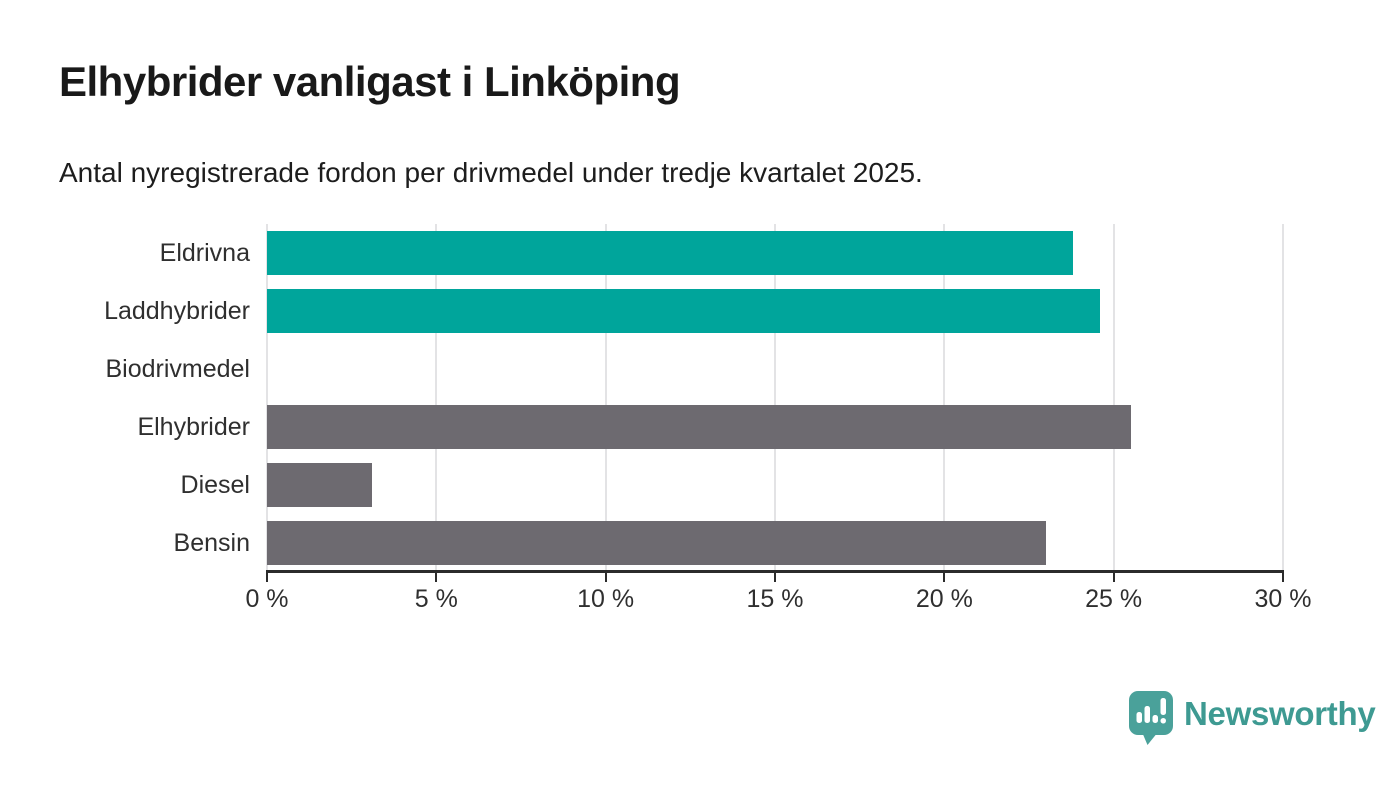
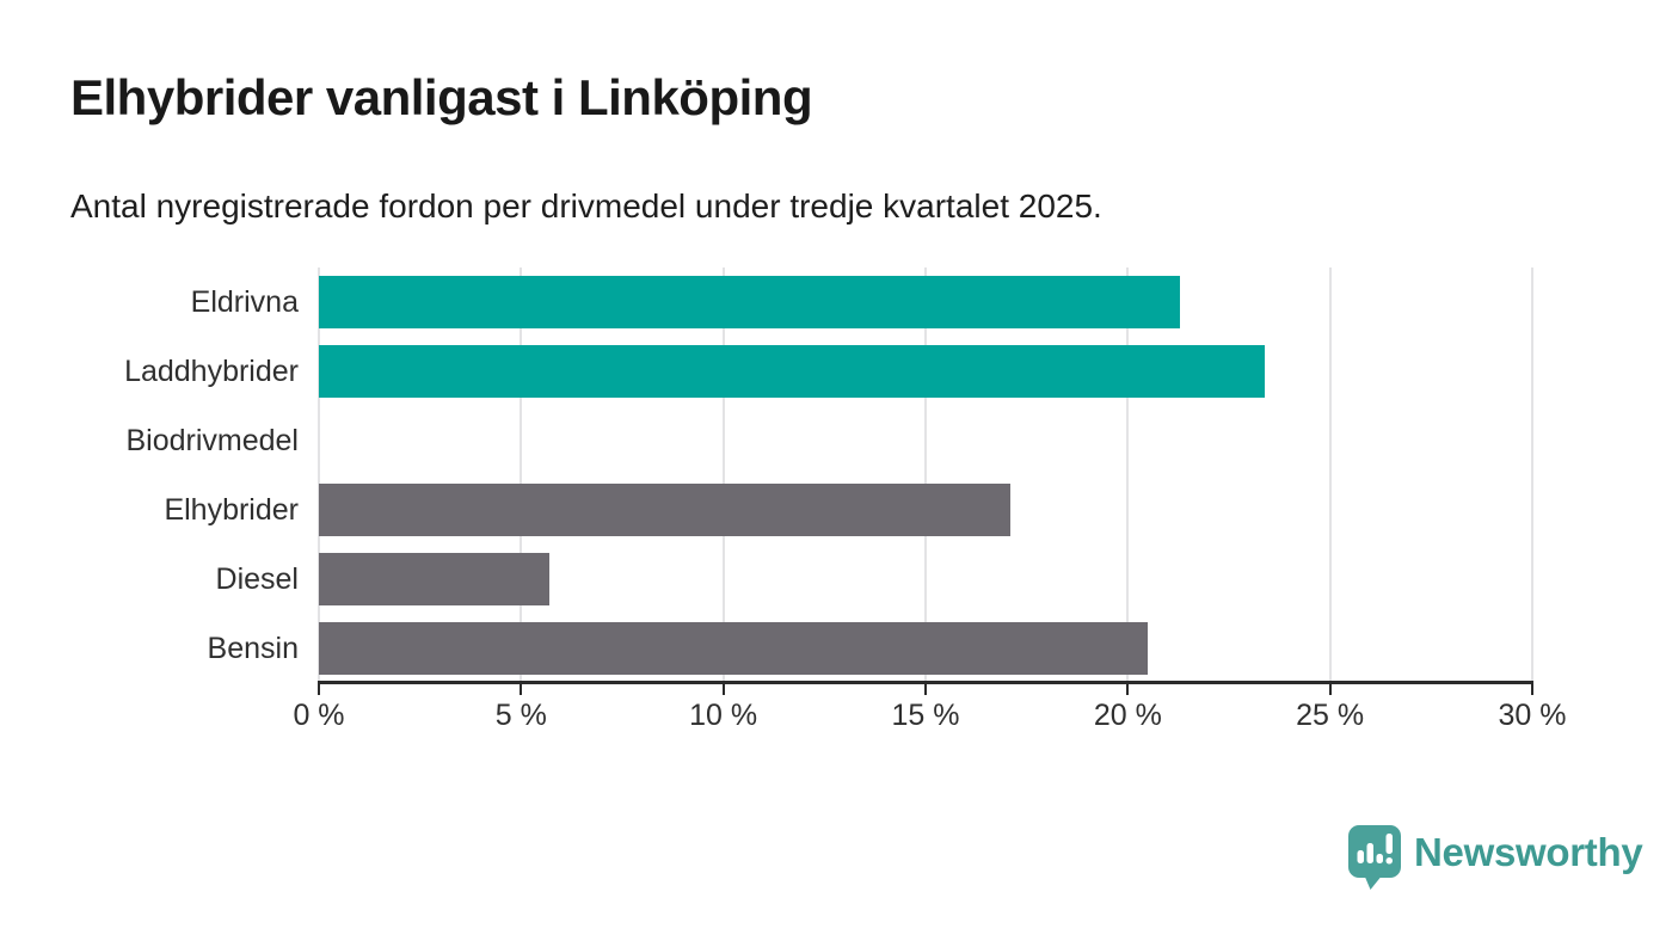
Eldrivna: 23.8% -> 21.3%
Laddhybrider: 24.6% -> 23.4%
Elhybrider: 25.5% -> 17.1%
Diesel: 3.1% -> 5.7%
Bensin: 23.0% -> 20.5%
